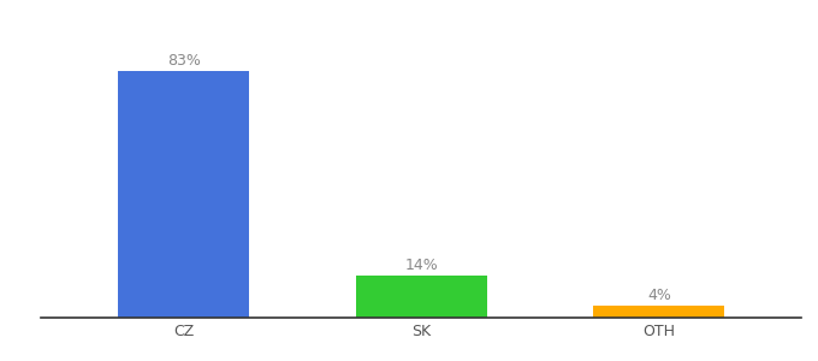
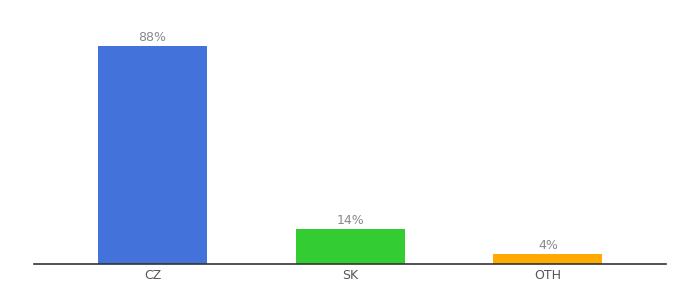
CZ: 83% -> 88%
